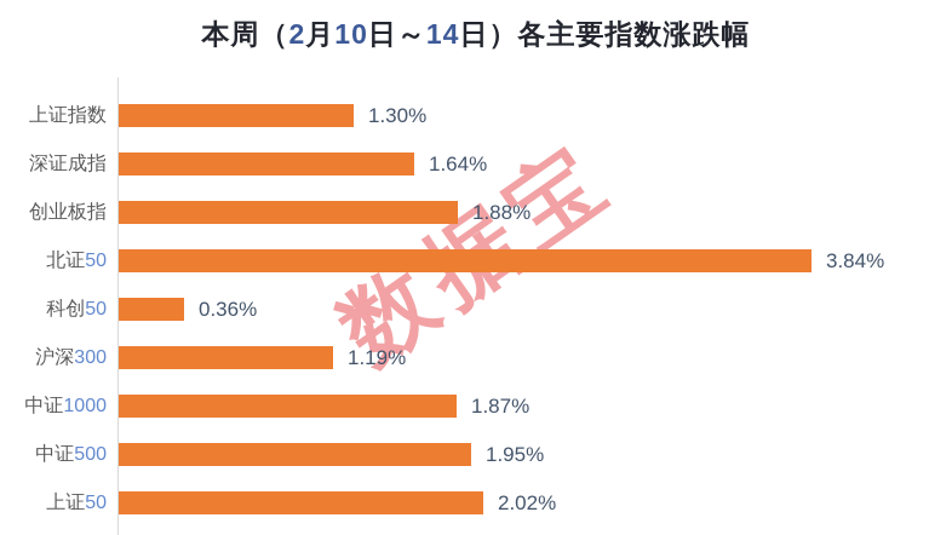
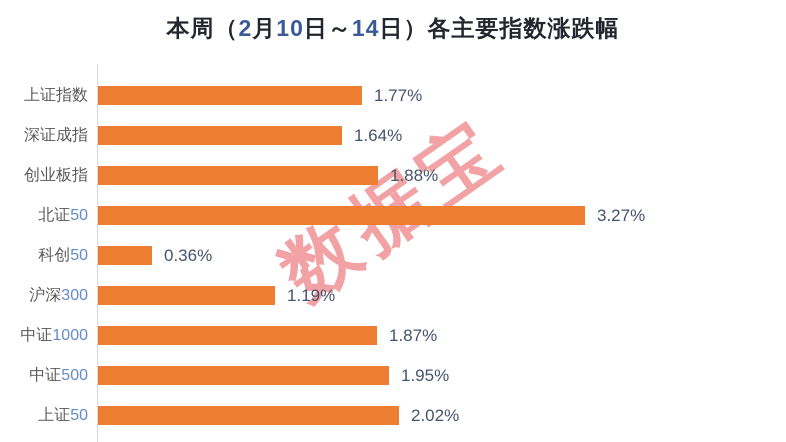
上证指数: 1.30% -> 1.77%
北证50: 3.84% -> 3.27%
